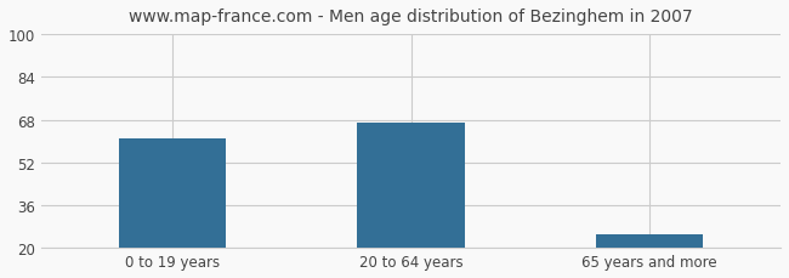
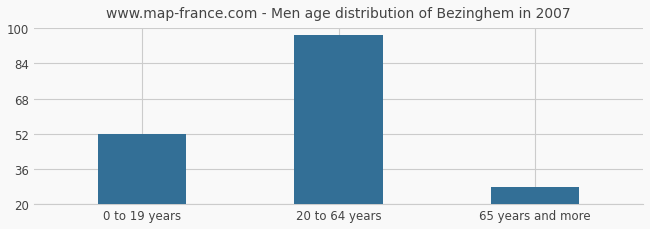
0 to 19 years: 61 -> 52
20 to 64 years: 67 -> 97
65 years and more: 25 -> 28
